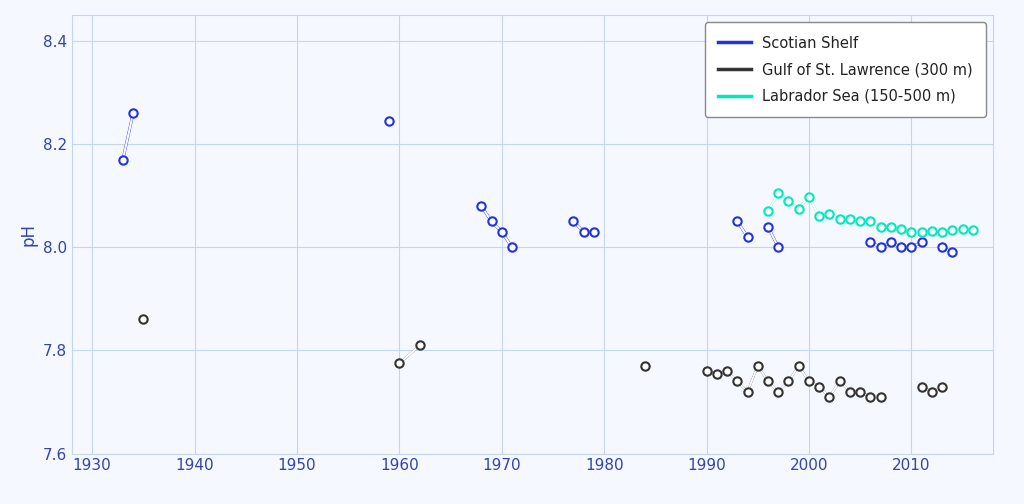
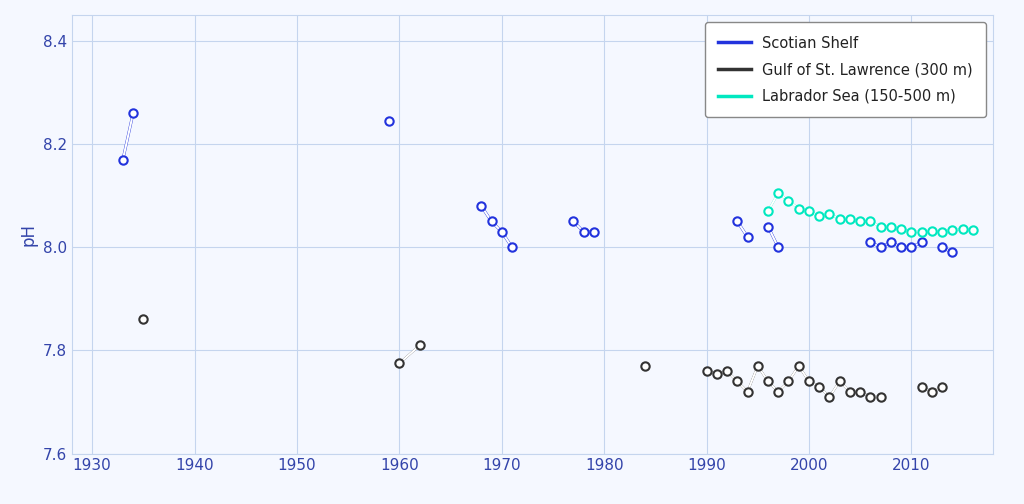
Labrador Sea (150-500 m)/2000: 8.098 -> 8.070
